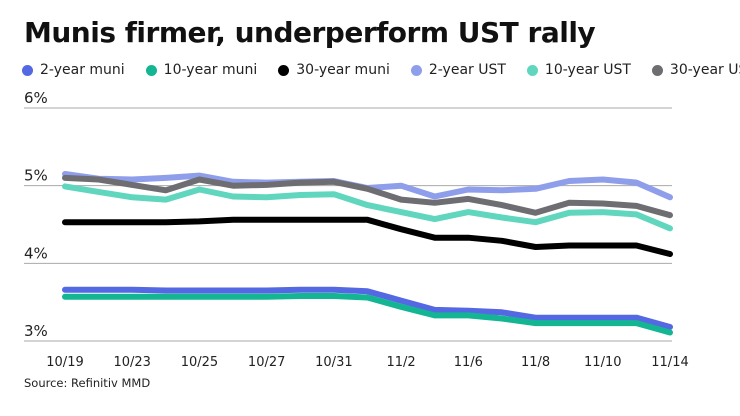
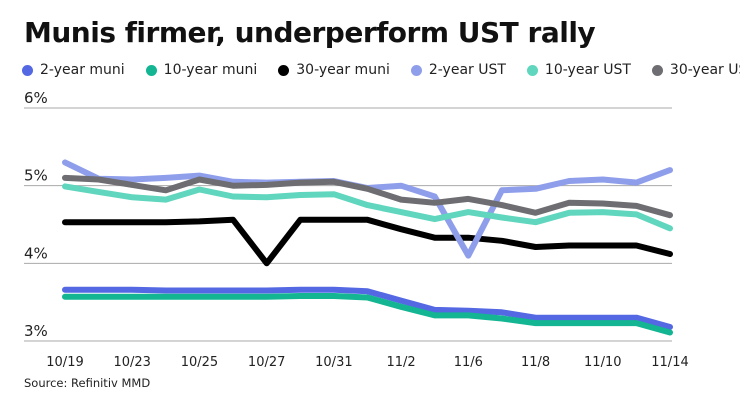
2-year UST/10/19: 5.2% -> 5.3%
30-year muni/10/27: 4.6% -> 4.0%
2-year UST/11/6: 5.0% -> 4.1%
2-year UST/11/14: 4.8% -> 5.2%
